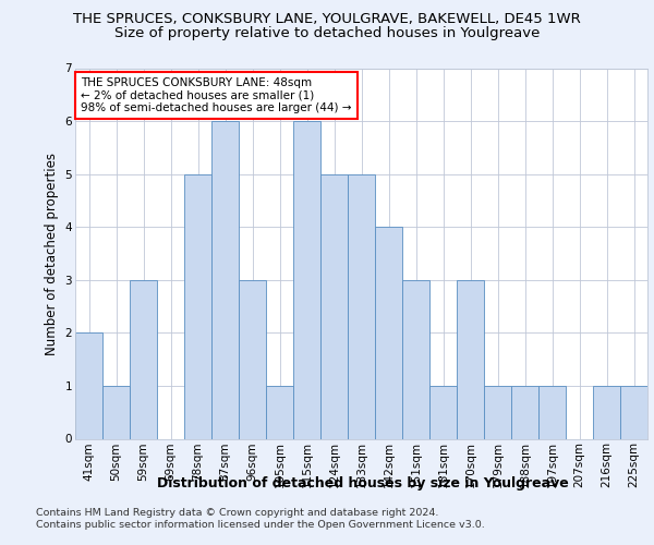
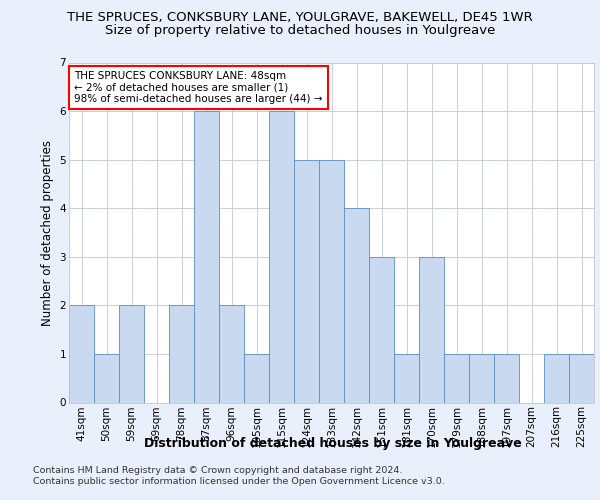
59sqm: 3 -> 2
78sqm: 5 -> 2
96sqm: 3 -> 2
